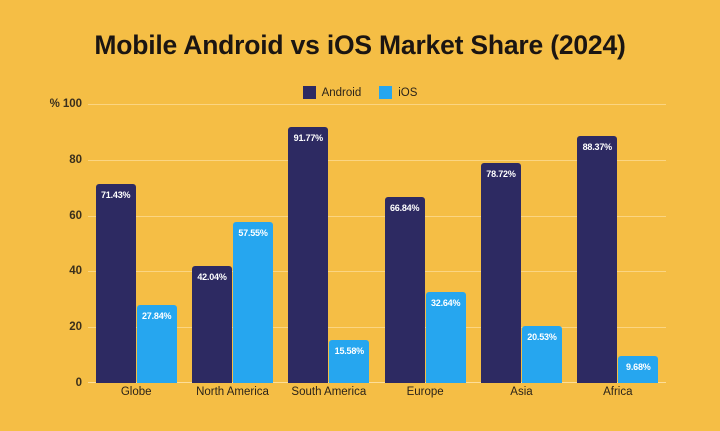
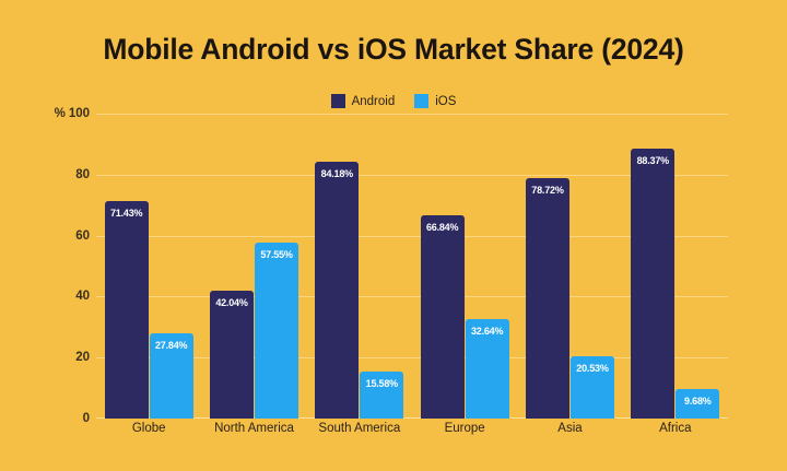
Android/South America: 91.77% -> 84.18%
